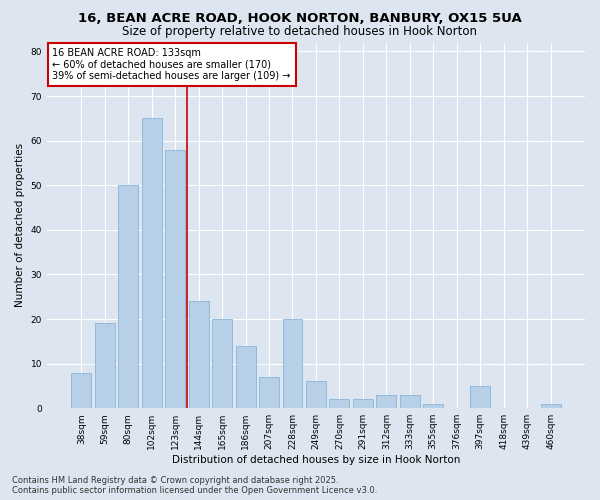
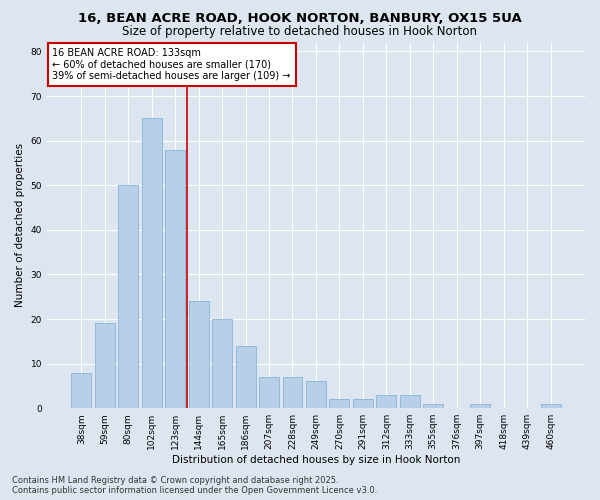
228sqm: 20 -> 7
397sqm: 5 -> 1
